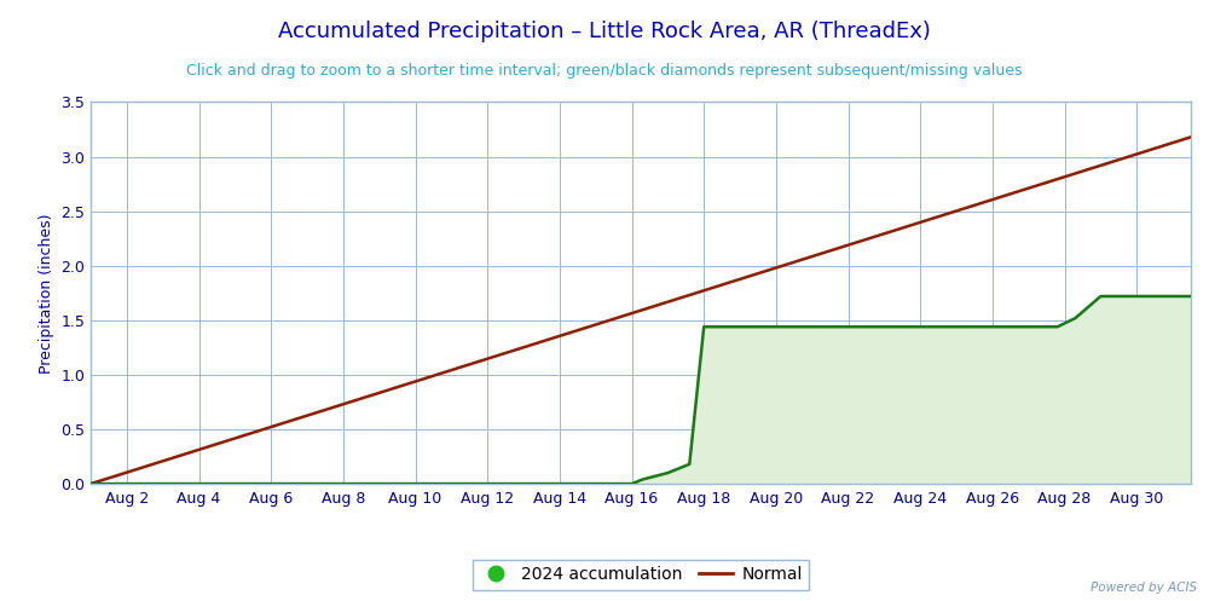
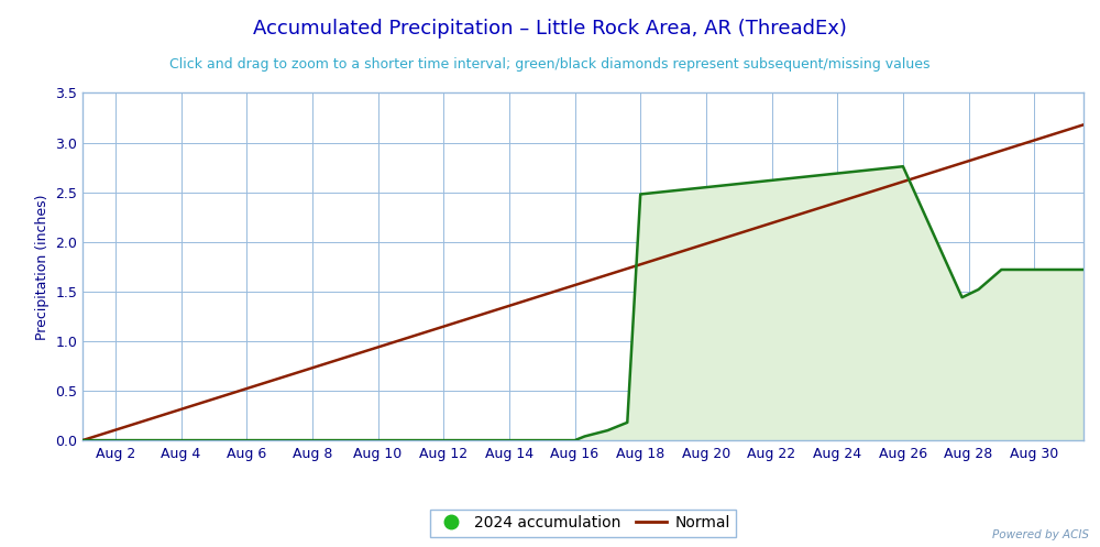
Aug 18: 1.44 -> 2.48
Aug 26: 1.44 -> 2.76
